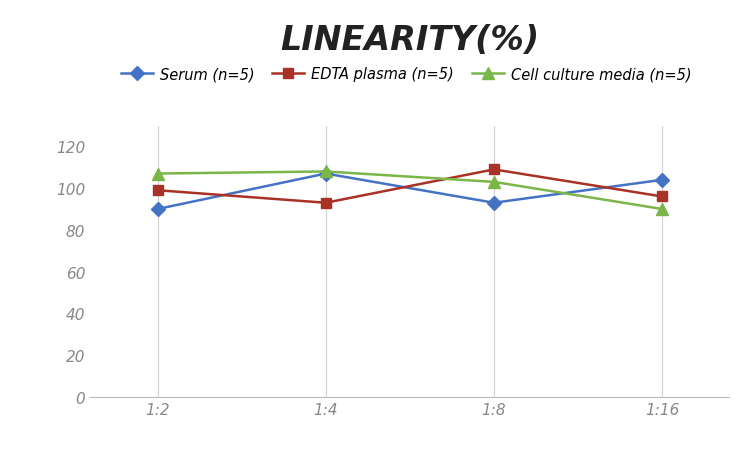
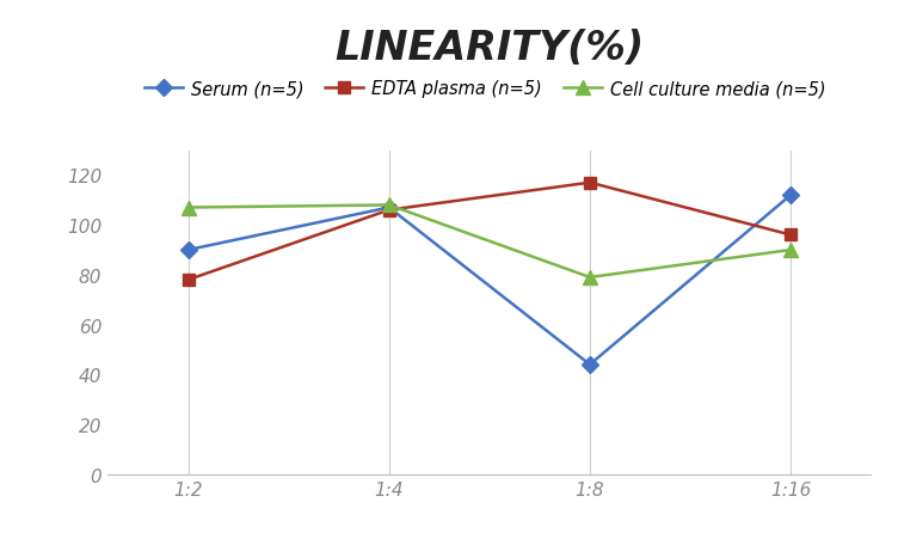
EDTA plasma (n=5)/1:2: 99 -> 78
EDTA plasma (n=5)/1:4: 93 -> 106
Serum (n=5)/1:8: 93 -> 44
EDTA plasma (n=5)/1:8: 109 -> 117
Cell culture media (n=5)/1:8: 103 -> 79
Serum (n=5)/1:16: 104 -> 112
